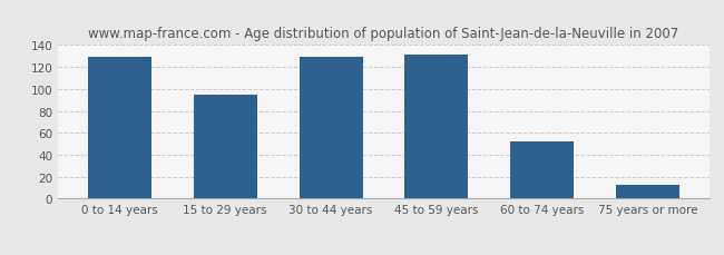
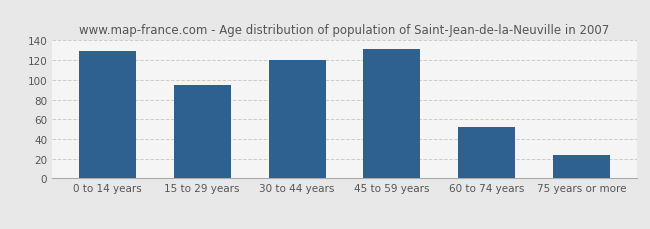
30 to 44 years: 129 -> 120
75 years or more: 13 -> 24
